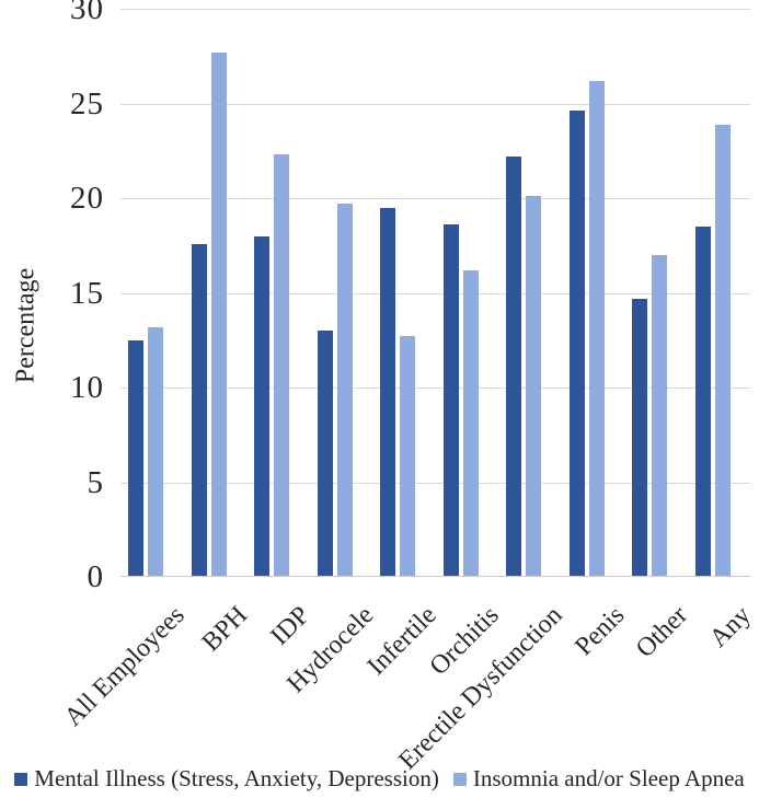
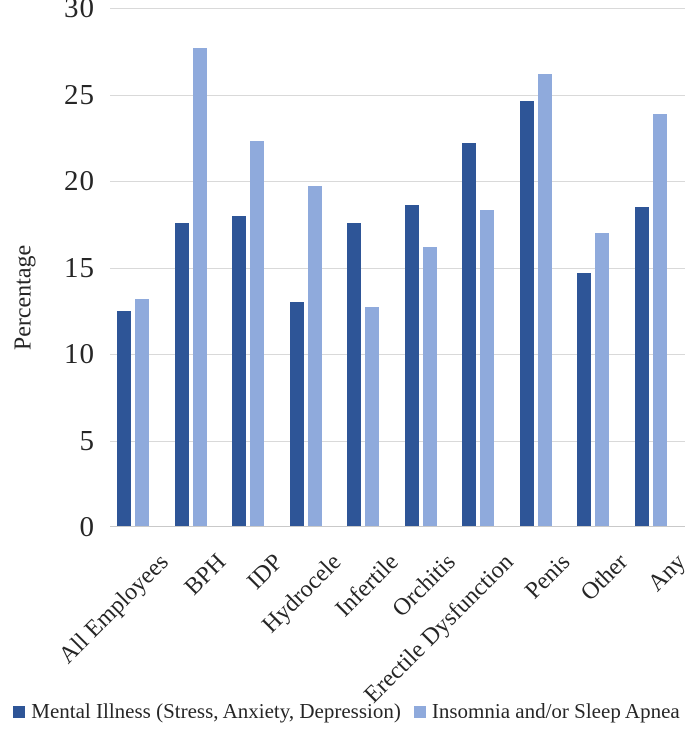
Mental Illness (Stress, Anxiety, Depression)/Infertile: 19.5 -> 17.6
Insomnia and/or Sleep Apnea/Erectile Dysfunction: 20.1 -> 18.3
